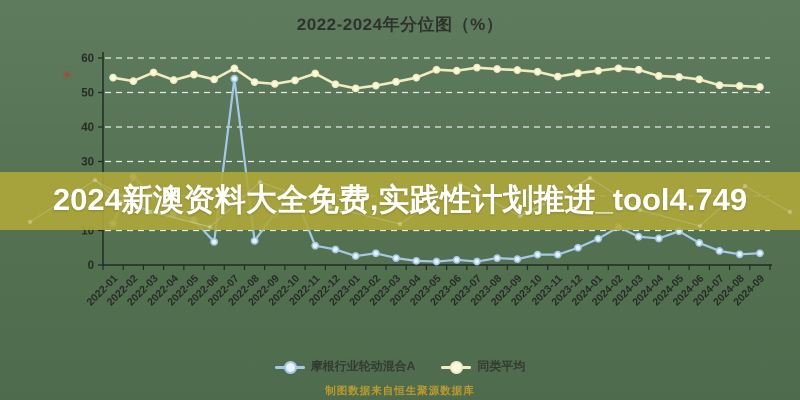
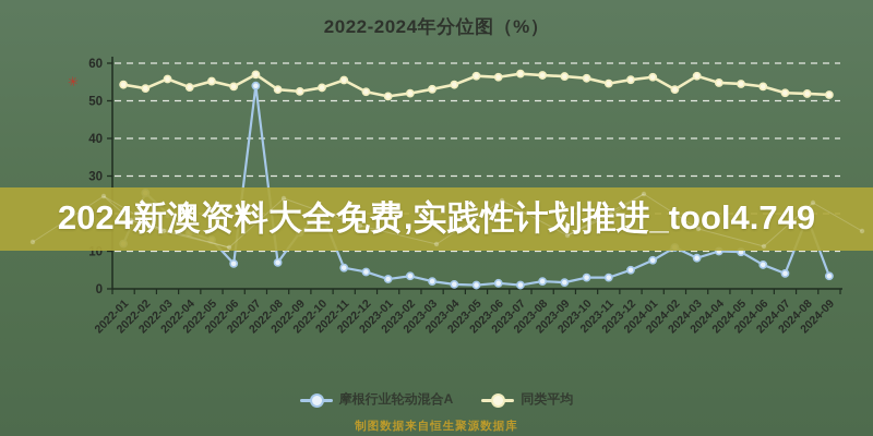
同类平均/2024-02: 57 -> 53
摩根行业轮动混合A/2024-04: 8 -> 10
摩根行业轮动混合A/2024-08: 3 -> 19
